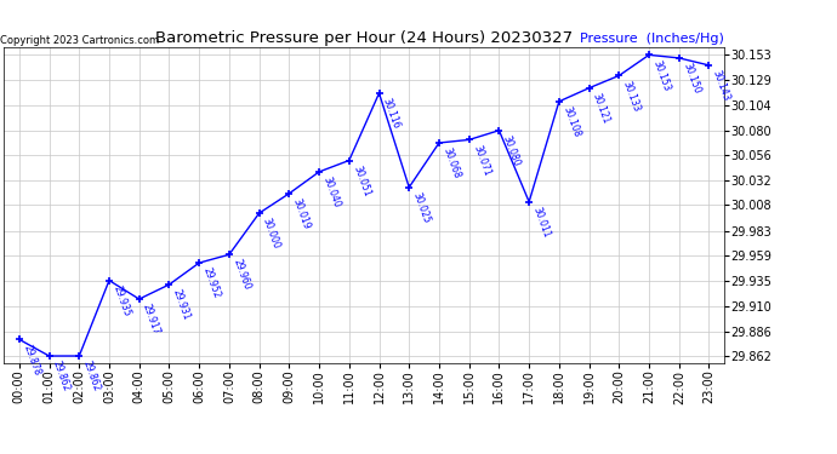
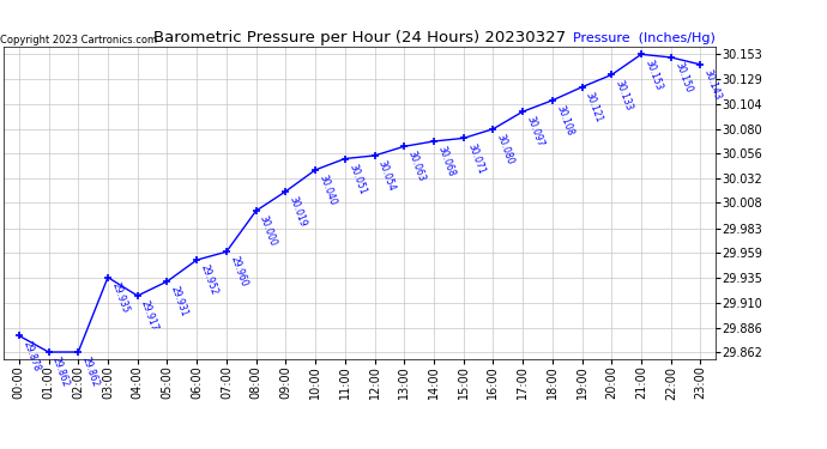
12:00: 30.116 -> 30.054
13:00: 30.025 -> 30.063
17:00: 30.011 -> 30.097
